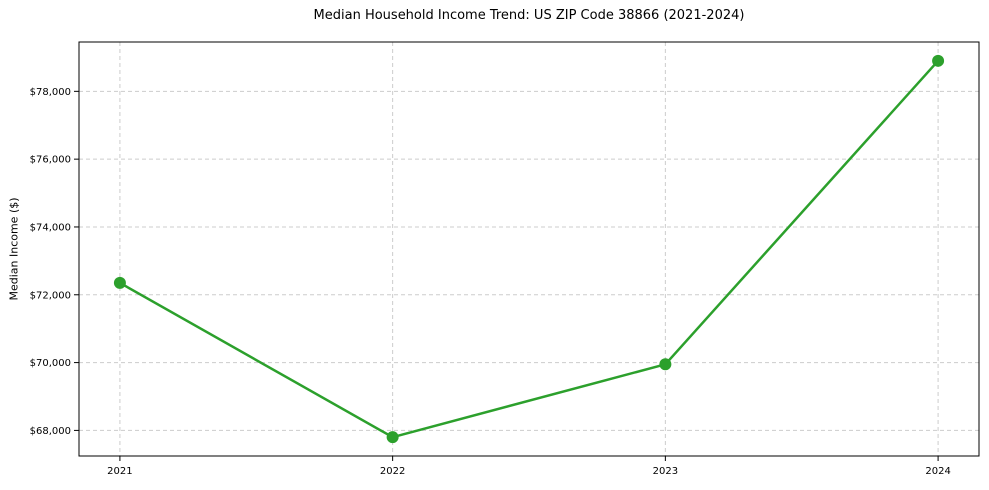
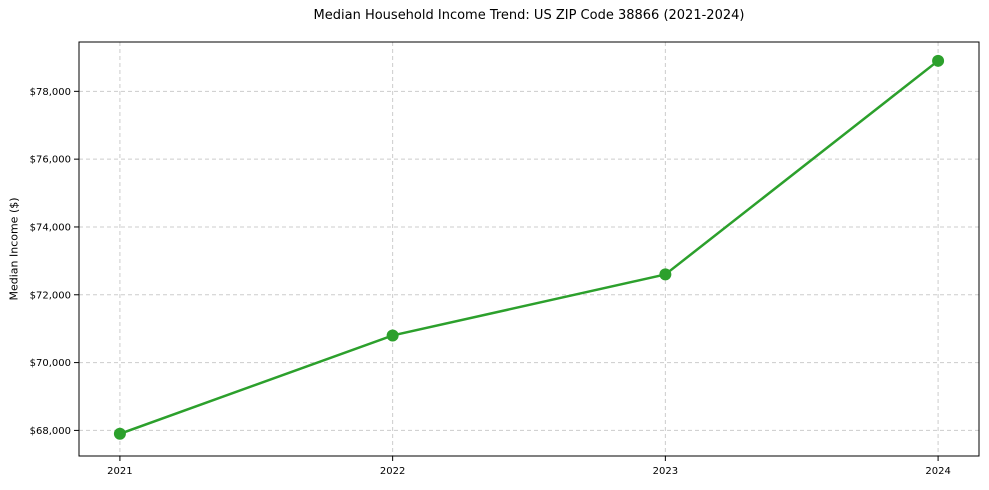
2021: $72400 -> $67900
2022: $67800 -> $70800
2023: $70000 -> $72600
